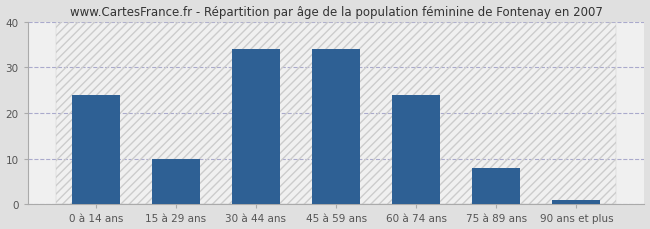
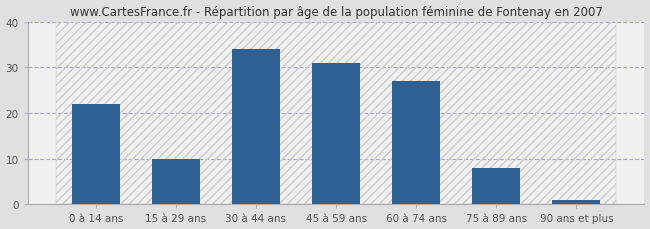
0 à 14 ans: 24 -> 22
45 à 59 ans: 34 -> 31
60 à 74 ans: 24 -> 27
